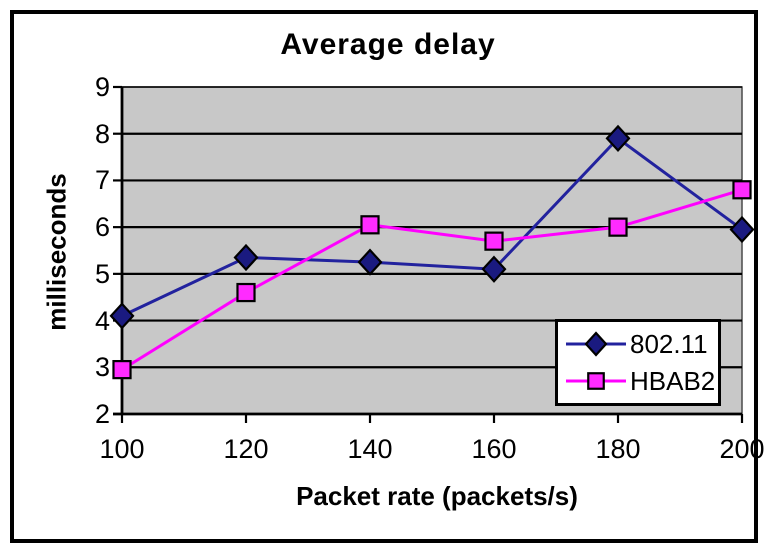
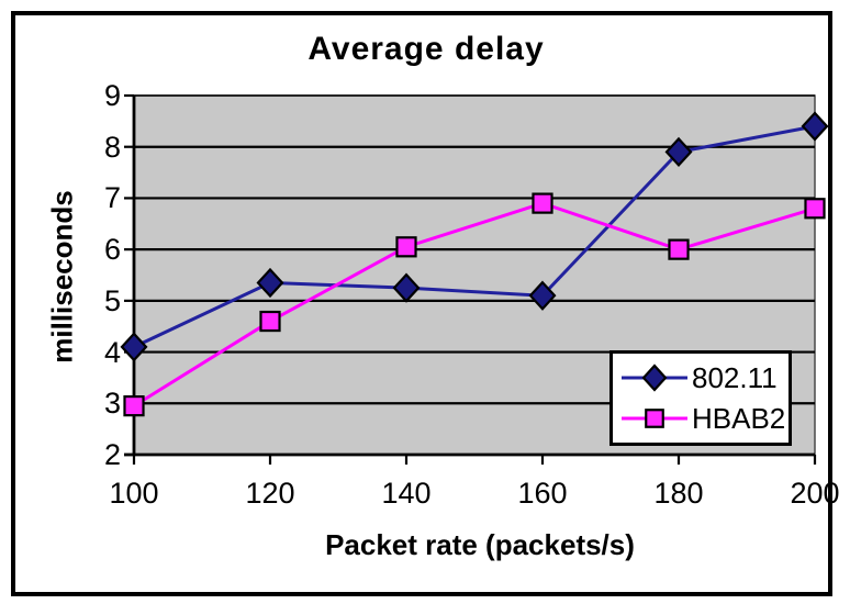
HBAB2/160: 5.7 -> 6.9
802.11/200: 6.0 -> 8.4
